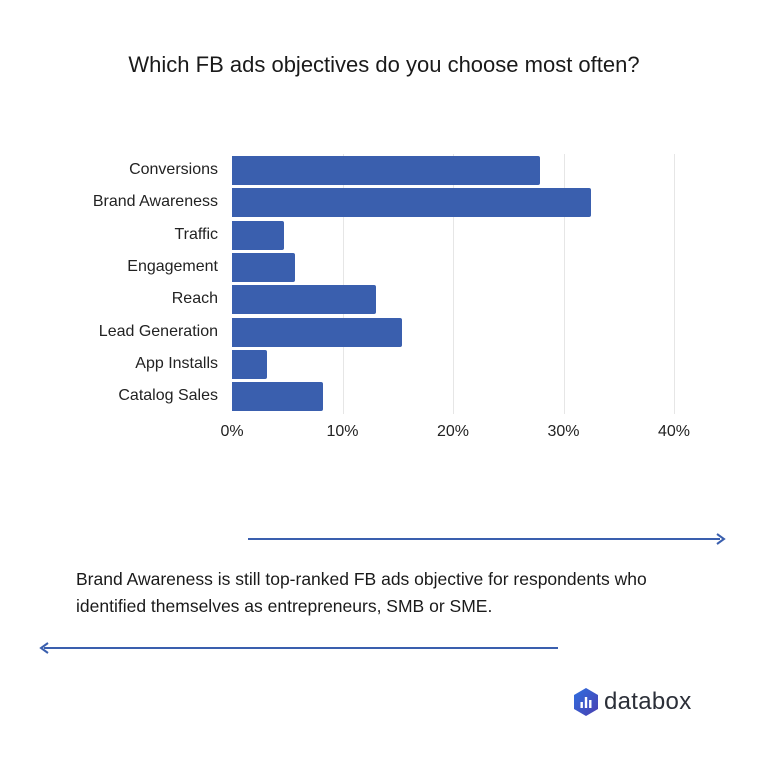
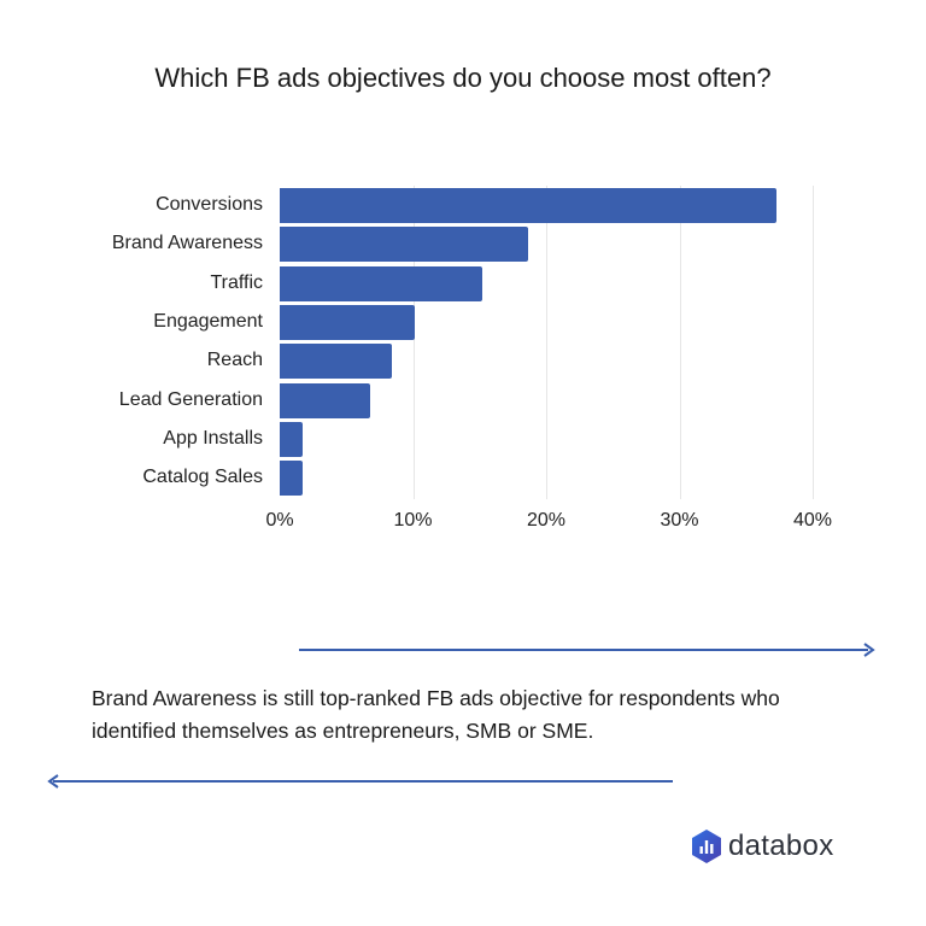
Conversions: 27.9% -> 37.3%
Brand Awareness: 32.5% -> 18.6%
Traffic: 4.7% -> 15.2%
Engagement: 5.7% -> 10.1%
Reach: 13.0% -> 8.4%
Lead Generation: 15.4% -> 6.8%
App Installs: 3.2% -> 1.7%
Catalog Sales: 8.2% -> 1.7%
